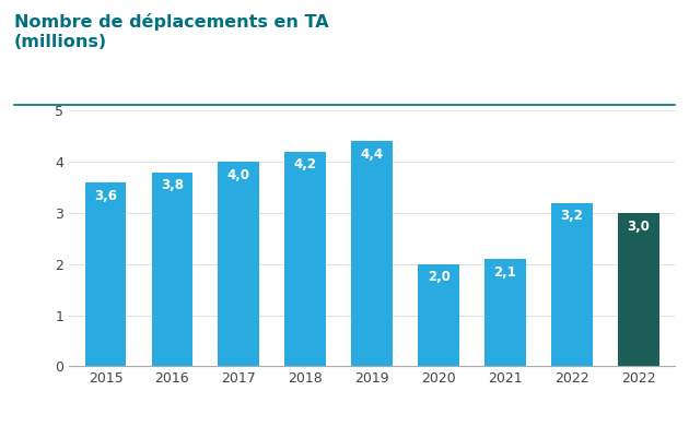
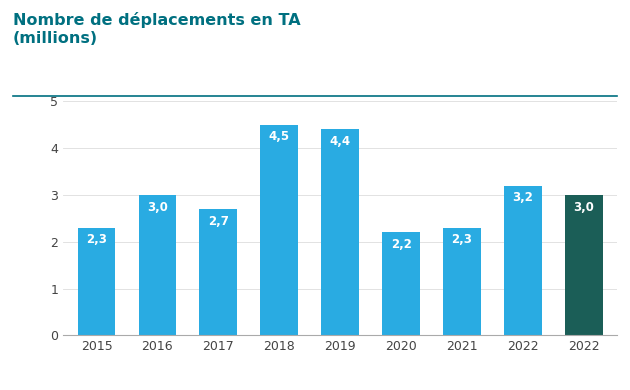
2015: 3,6 -> 2,3
2016: 3,8 -> 3,0
2017: 4,0 -> 2,7
2018: 4,2 -> 4,5
2020: 2,0 -> 2,2
2021: 2,1 -> 2,3
